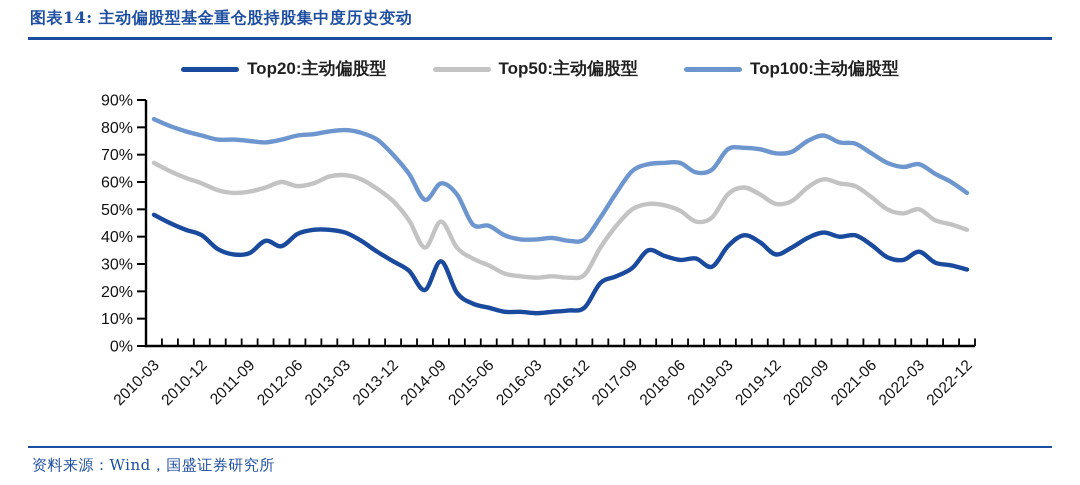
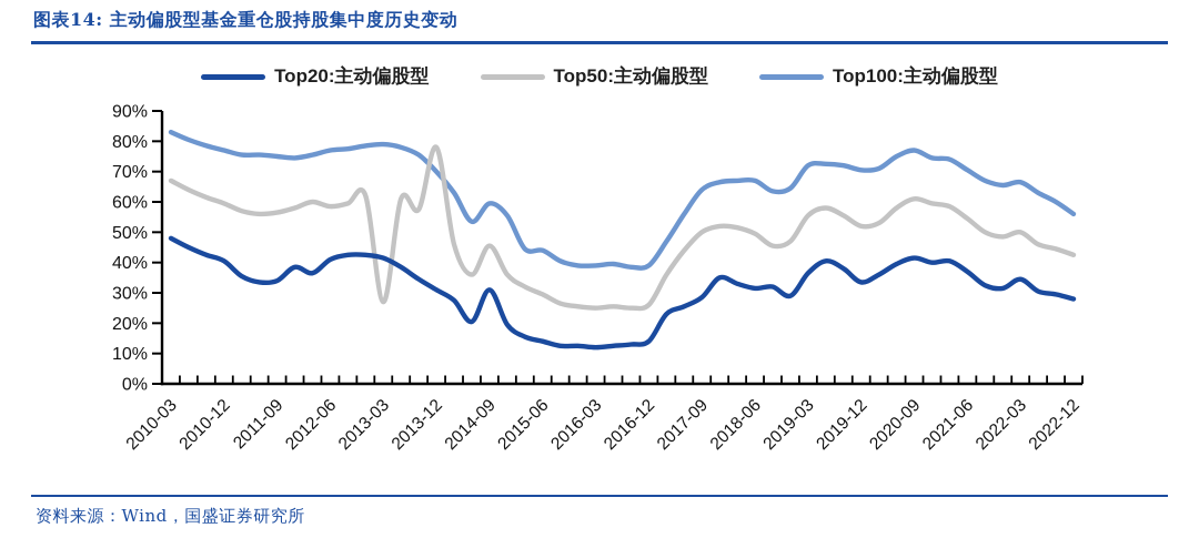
Top50:主动偏股型/2013-03: 62% -> 27%
Top50:主动偏股型/2013-12: 53% -> 78%
